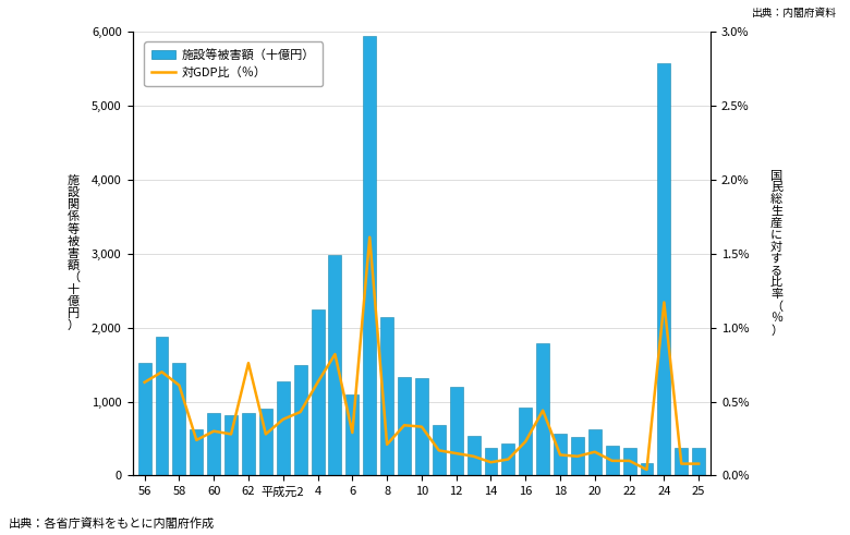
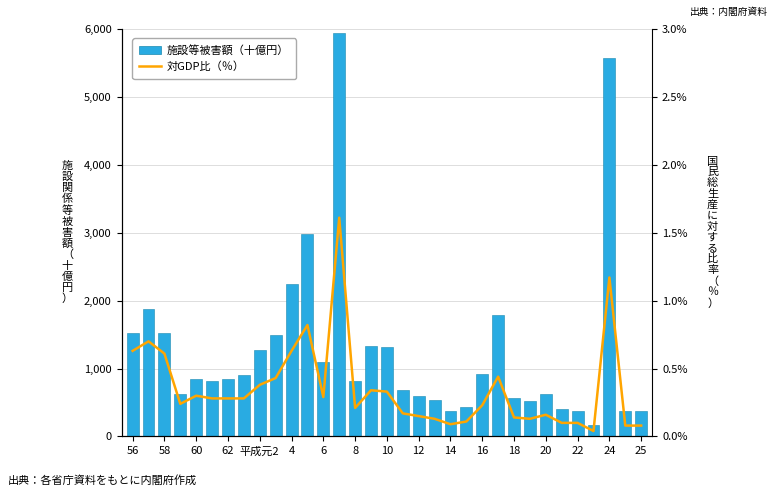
対GDP比（％）/62: 0.76% -> 0.28%
施設等被害額（十億円）/8: 2,140 -> 810
施設等被害額（十億円）/12: 1,200 -> 590
